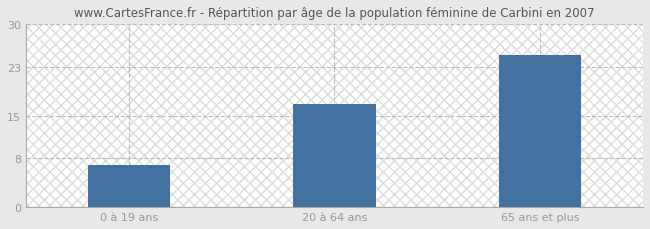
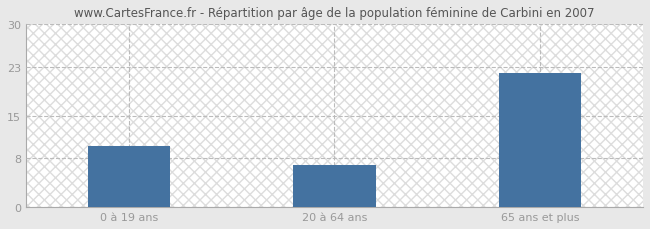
0 à 19 ans: 7 -> 10
20 à 64 ans: 17 -> 7
65 ans et plus: 25 -> 22
